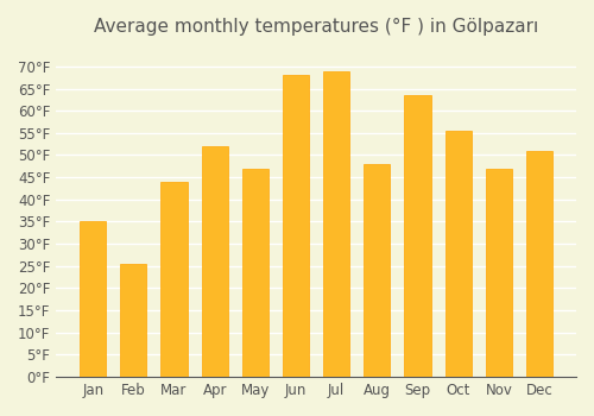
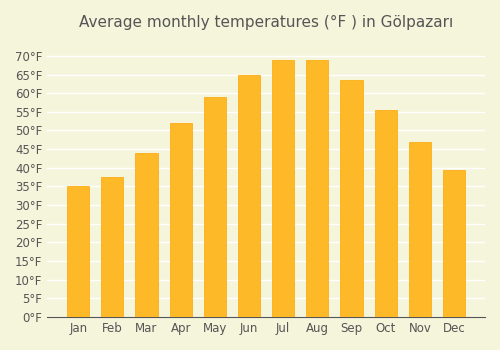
Feb: 25.5°F -> 37.5°F
May: 47.0°F -> 59.0°F
Jun: 68.0°F -> 65.0°F
Aug: 48.0°F -> 69.0°F
Dec: 51.0°F -> 39.5°F
